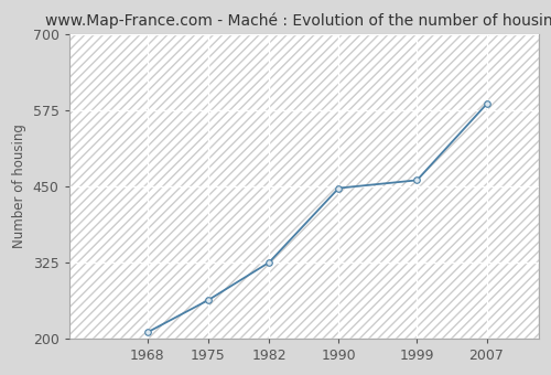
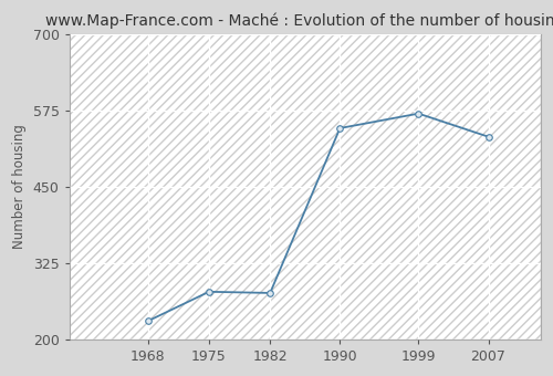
1968: 210 -> 230
1975: 263 -> 278
1982: 325 -> 276
1990: 447 -> 546
1999: 460 -> 570
2007: 585 -> 532
